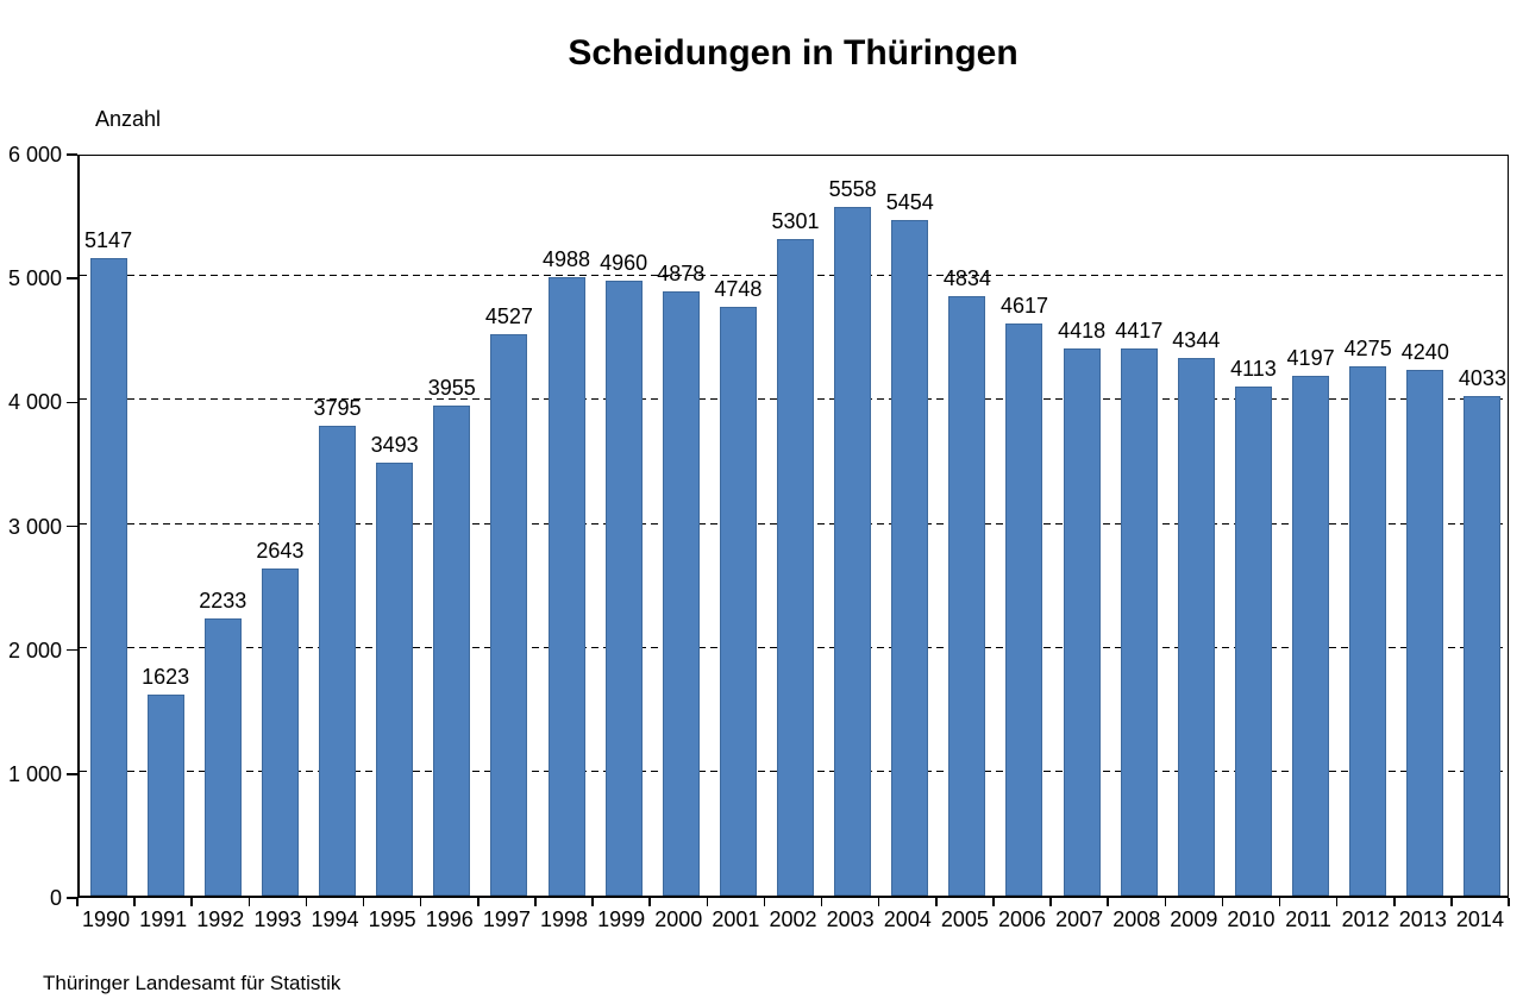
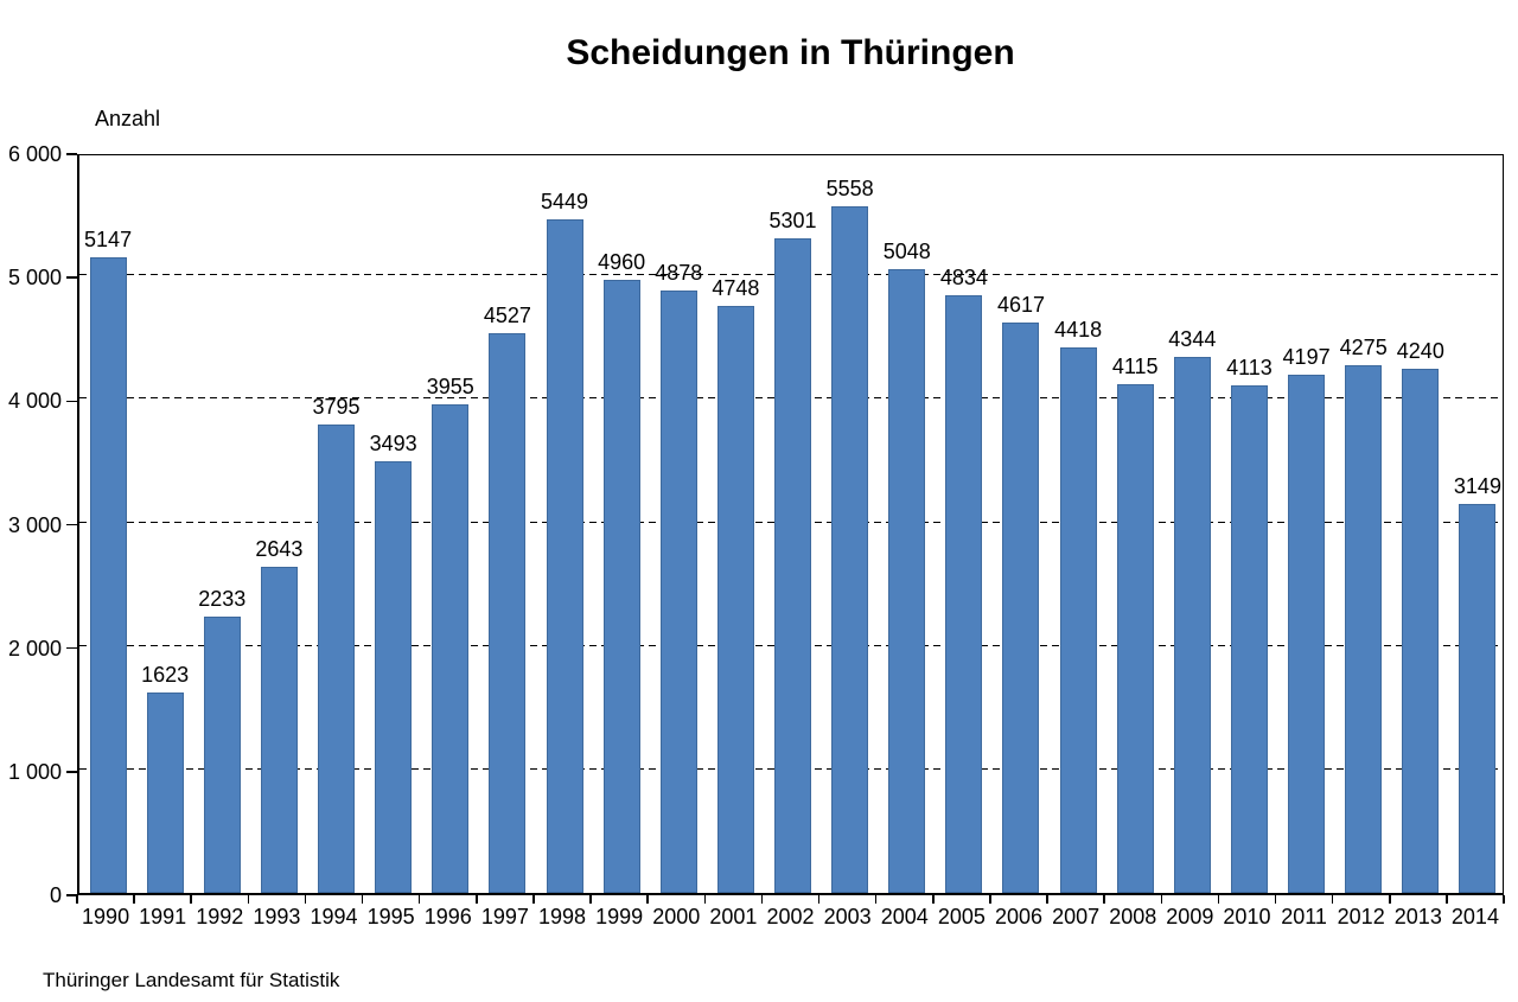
1998: 4988 -> 5449
2004: 5454 -> 5048
2008: 4417 -> 4115
2014: 4033 -> 3149
